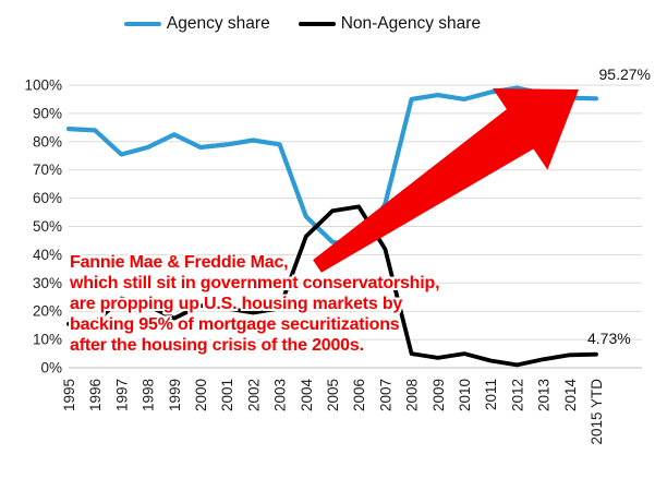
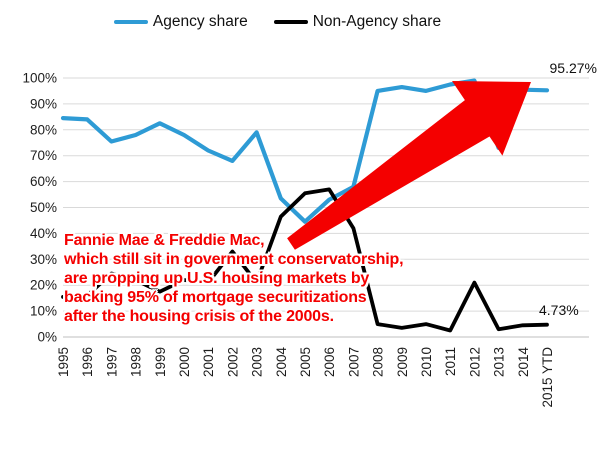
Agency share/2001: 79% -> 72%
Agency share/2002: 80% -> 68%
Non-Agency share/2002: 20% -> 33%
Agency share/2006: 43% -> 53%
Non-Agency share/2012: 1% -> 21%
Agency share/2013: 97% -> 73%
